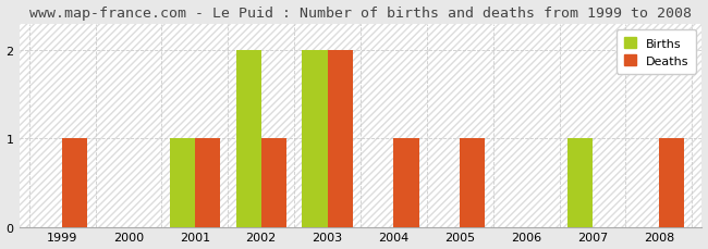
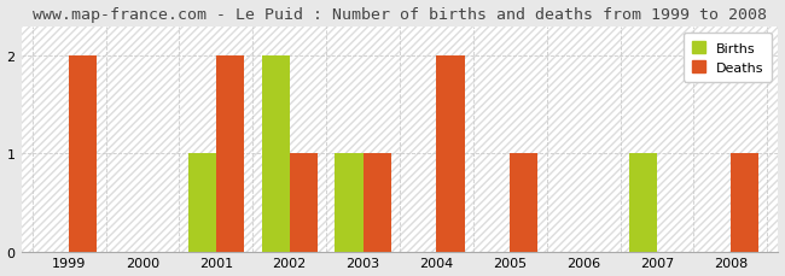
Deaths/1999: 1 -> 2
Deaths/2001: 1 -> 2
Births/2003: 2 -> 1
Deaths/2003: 2 -> 1
Deaths/2004: 1 -> 2
